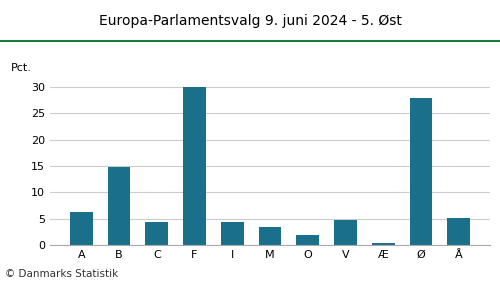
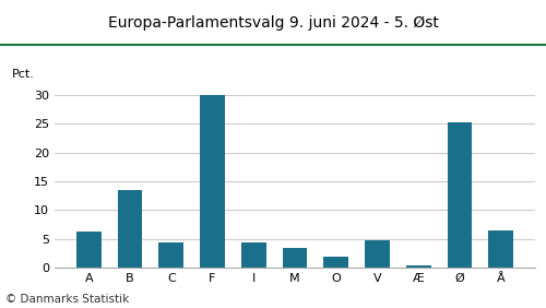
B: 14.8 -> 13.5
Ø: 27.8 -> 25.3
Å: 5.2 -> 6.5
